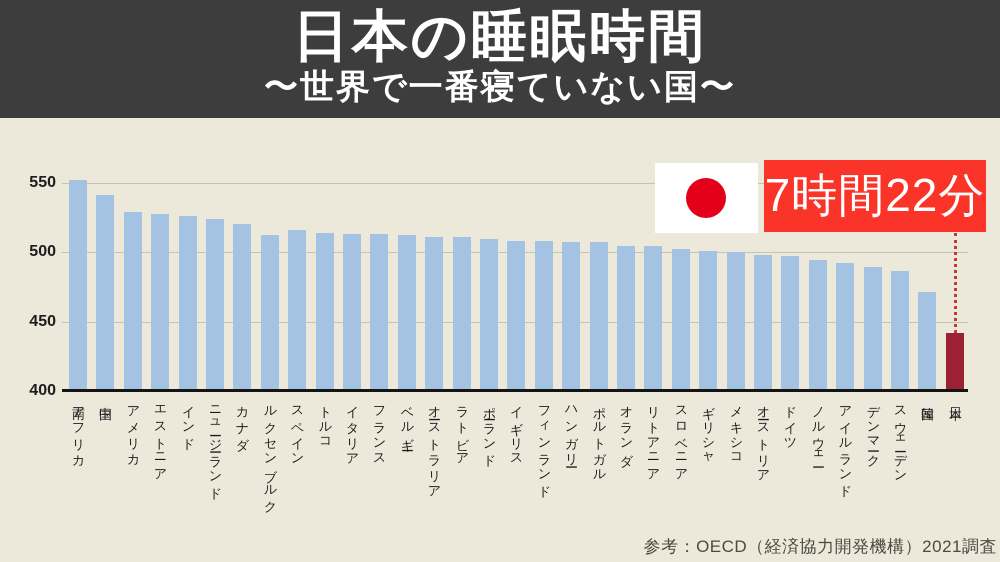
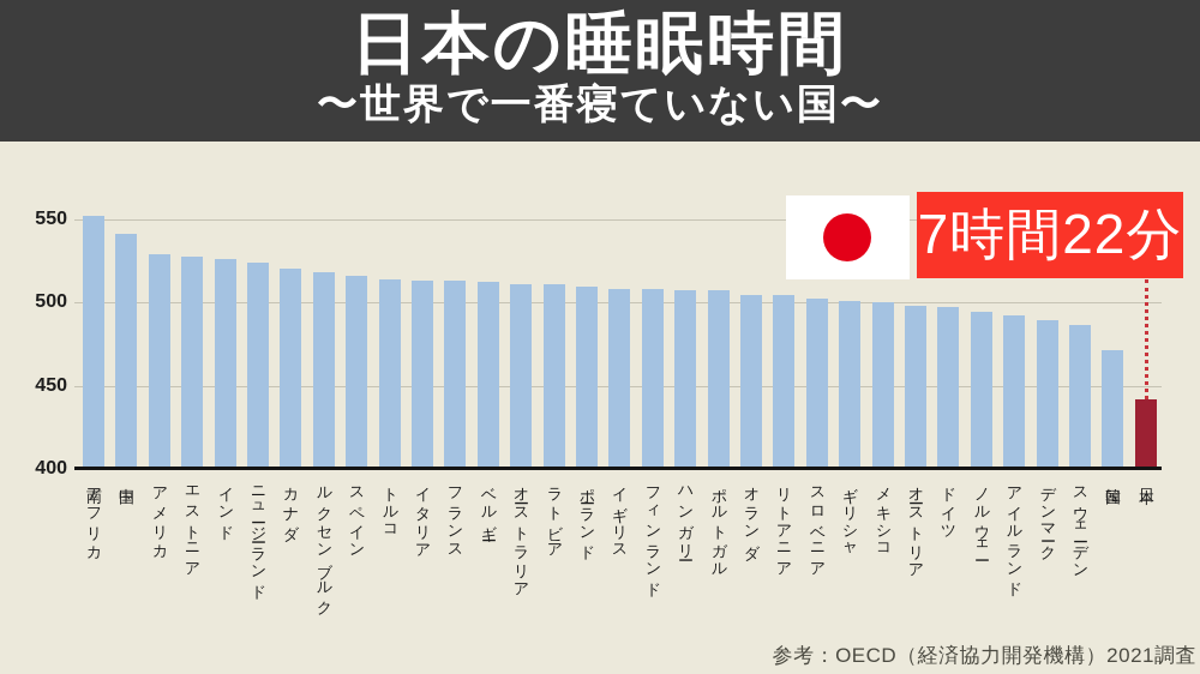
ルクセンブルク: 512 -> 518
